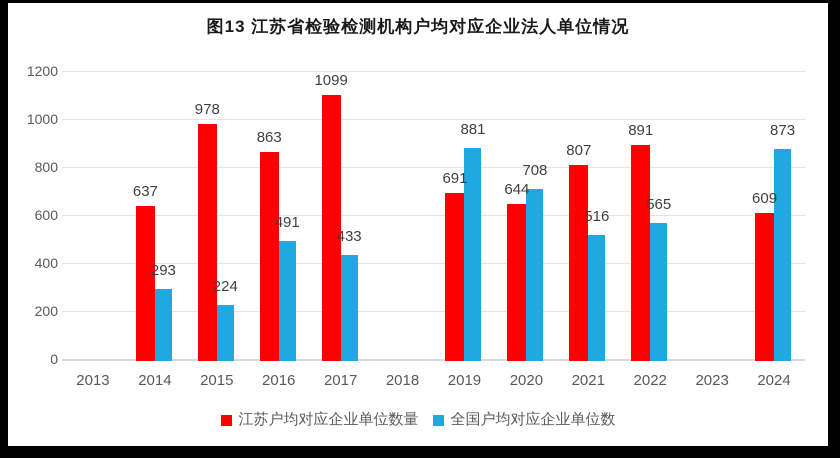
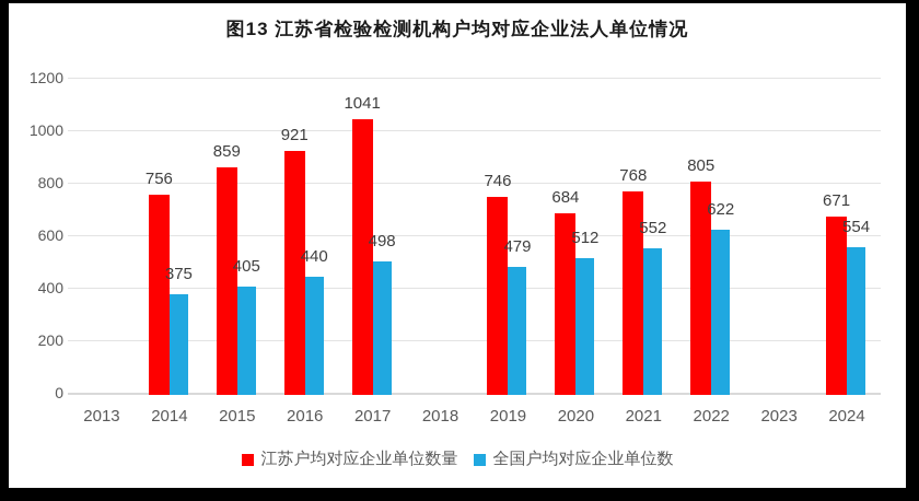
江苏户均对应企业单位数量/2014: 637 -> 756
全国户均对应企业单位数/2014: 293 -> 375
江苏户均对应企业单位数量/2015: 978 -> 859
全国户均对应企业单位数/2015: 224 -> 405
江苏户均对应企业单位数量/2016: 863 -> 921
全国户均对应企业单位数/2016: 491 -> 440
江苏户均对应企业单位数量/2017: 1099 -> 1041
全国户均对应企业单位数/2017: 433 -> 498
江苏户均对应企业单位数量/2019: 691 -> 746
全国户均对应企业单位数/2019: 881 -> 479
江苏户均对应企业单位数量/2020: 644 -> 684
全国户均对应企业单位数/2020: 708 -> 512
江苏户均对应企业单位数量/2021: 807 -> 768
全国户均对应企业单位数/2021: 516 -> 552
江苏户均对应企业单位数量/2022: 891 -> 805
全国户均对应企业单位数/2022: 565 -> 622
江苏户均对应企业单位数量/2024: 609 -> 671
全国户均对应企业单位数/2024: 873 -> 554
